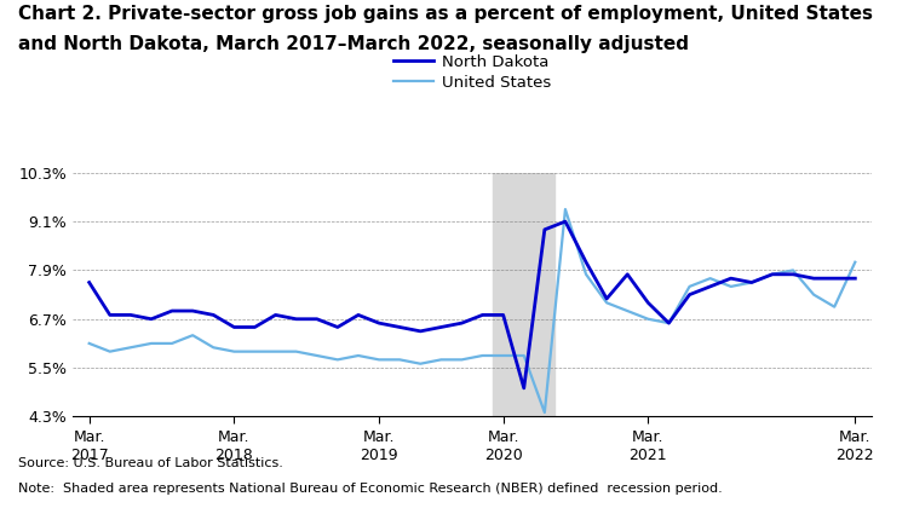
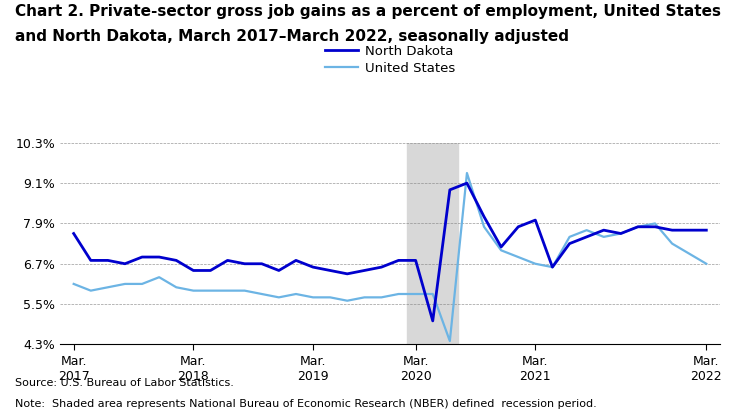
North Dakota/Mar. 2021: 7.1% -> 8.0%
United States/Mar. 2022: 8.1% -> 6.7%
